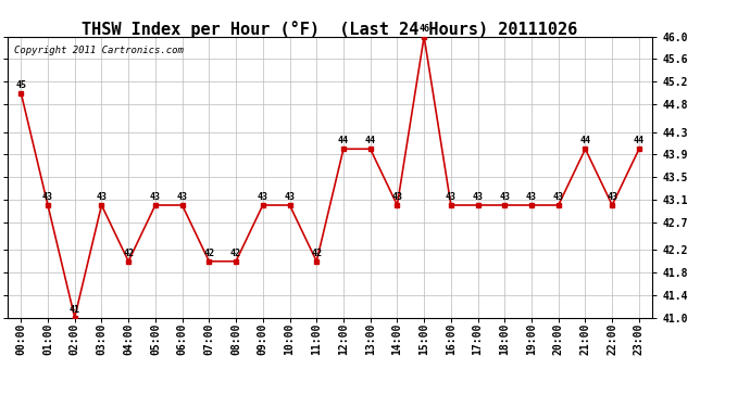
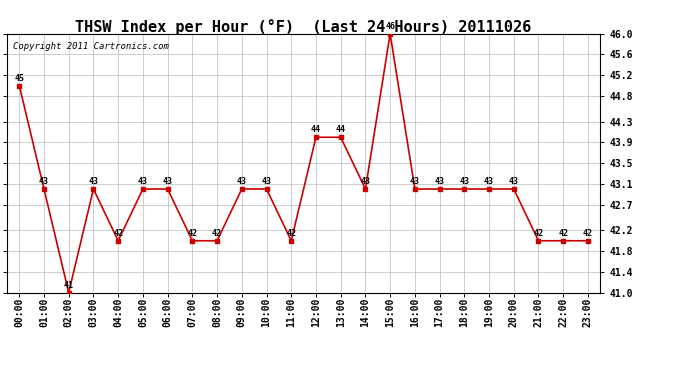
21:00: 44 -> 42
22:00: 43 -> 42
23:00: 44 -> 42
